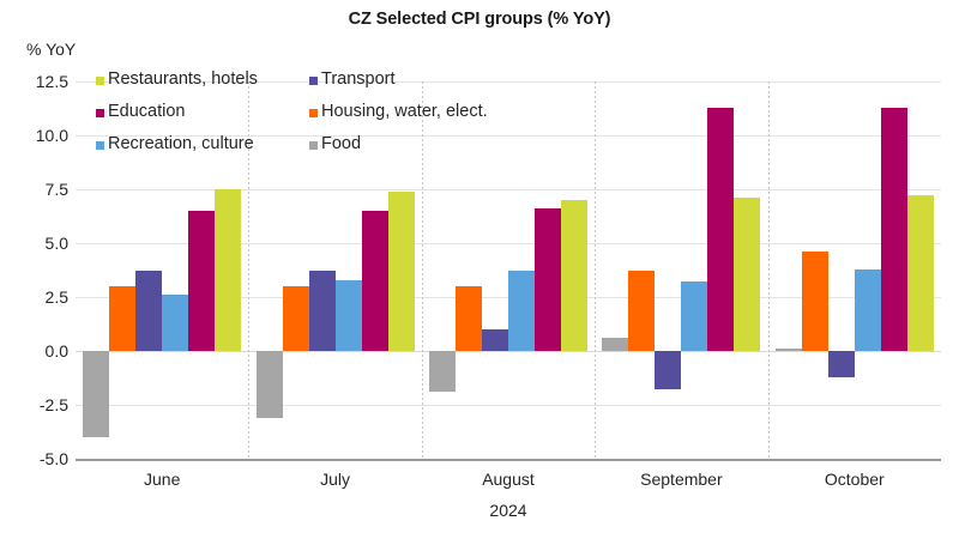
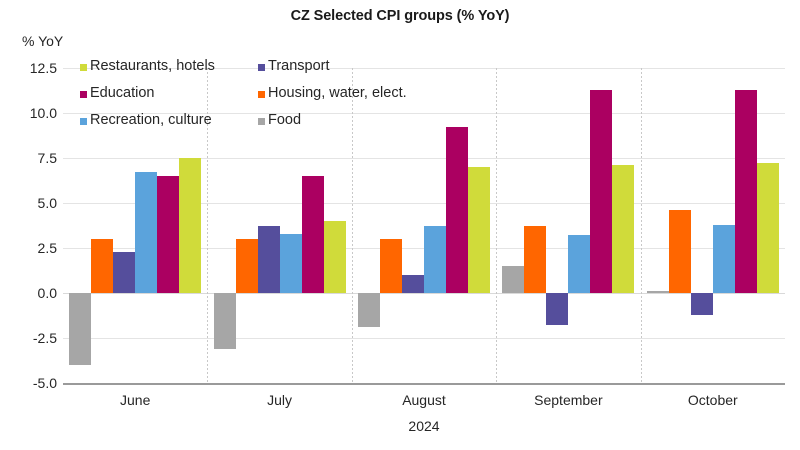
Transport/June: 3.7 -> 2.3
Recreation, culture/June: 2.6 -> 6.7
Restaurants, hotels/July: 7.4 -> 4.0
Education/August: 6.6 -> 9.2
Food/September: 0.6 -> 1.5
